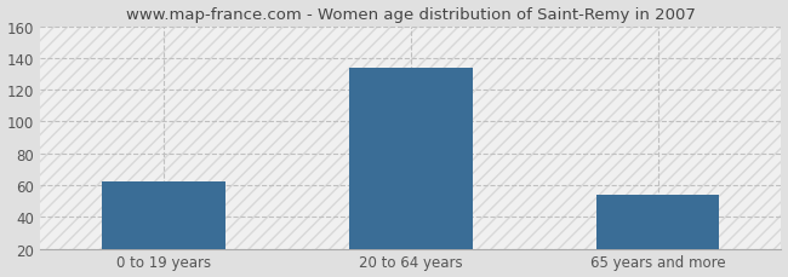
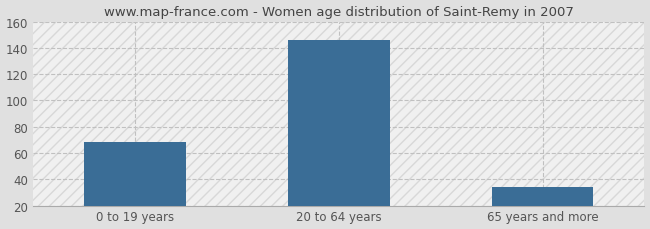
0 to 19 years: 62 -> 68
20 to 64 years: 134 -> 146
65 years and more: 54 -> 34
